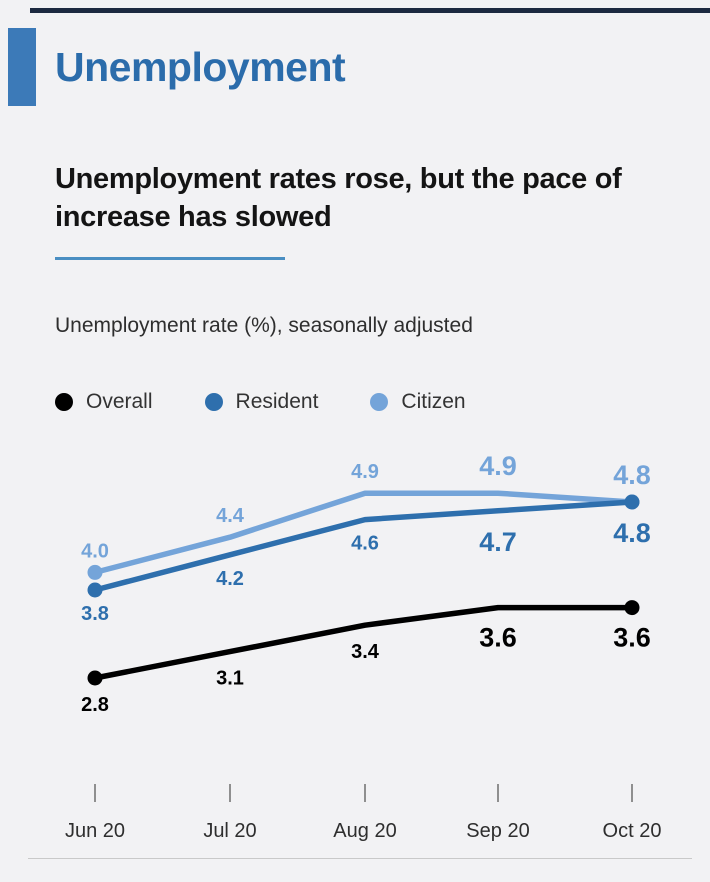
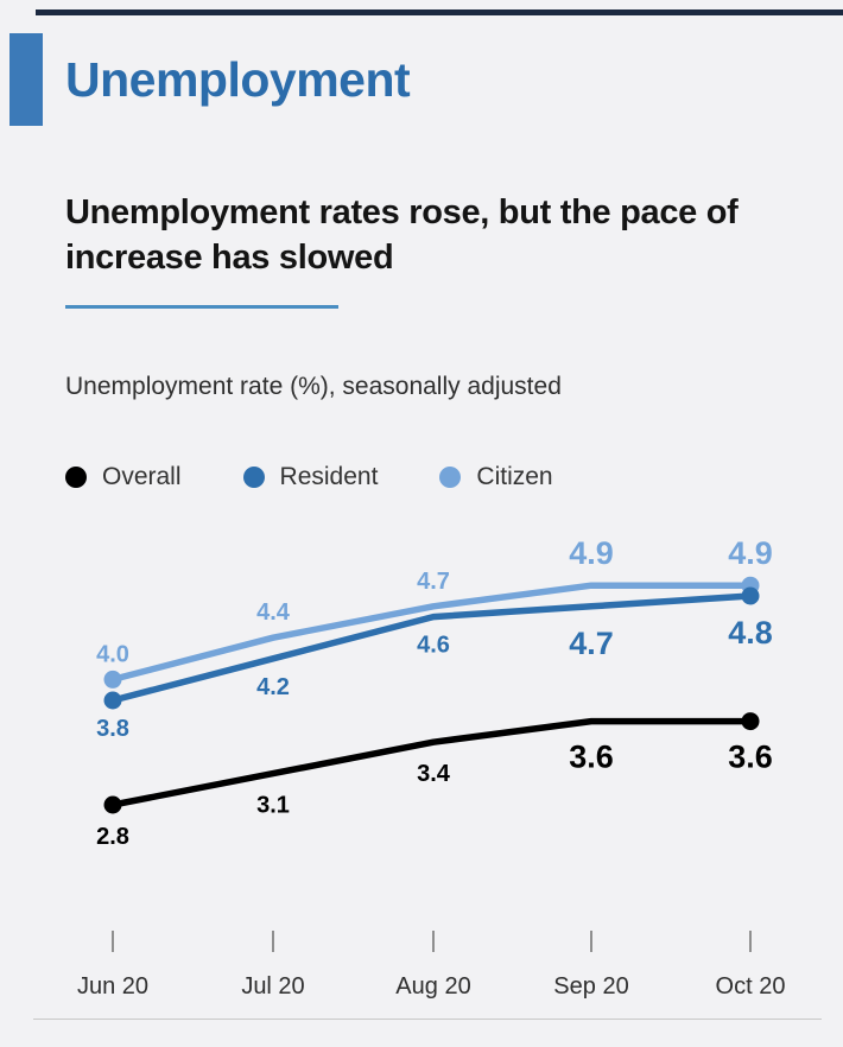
Citizen/Aug 20: 4.9 -> 4.7
Citizen/Oct 20: 4.8 -> 4.9
